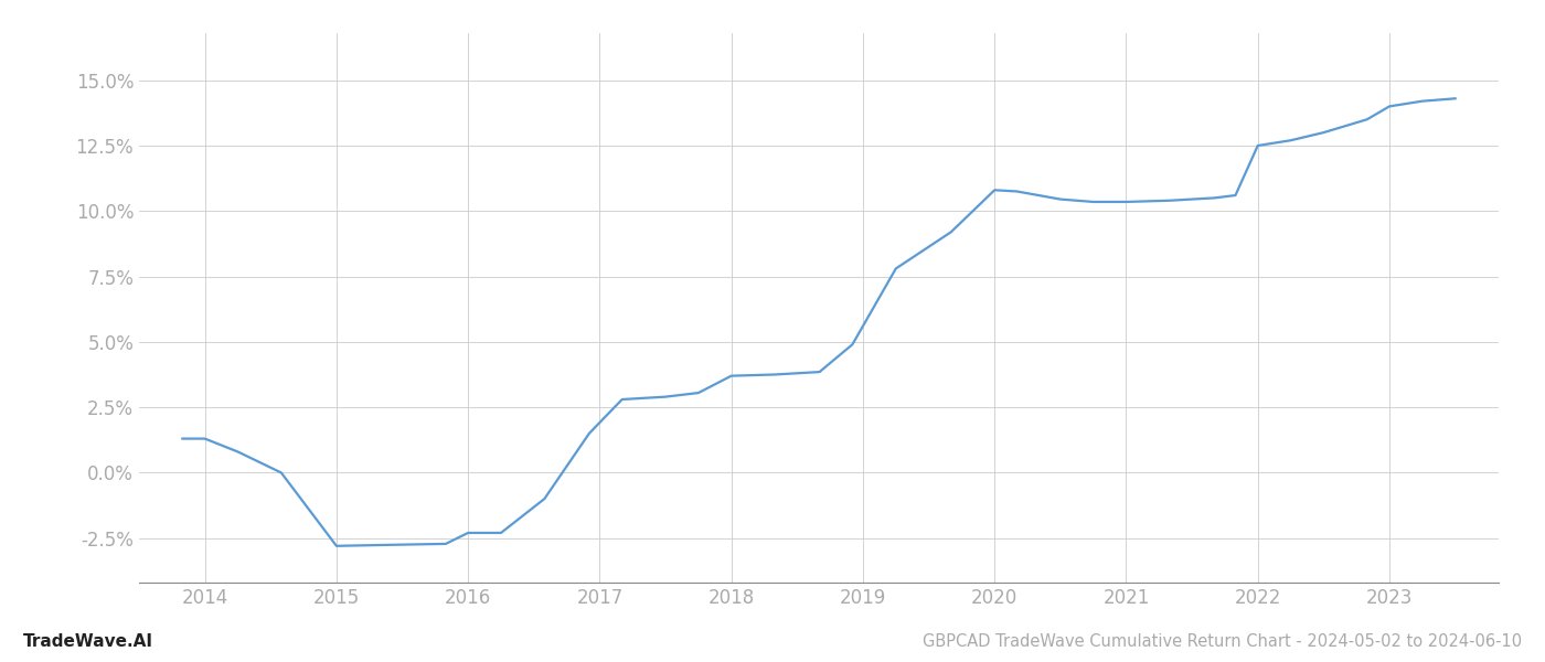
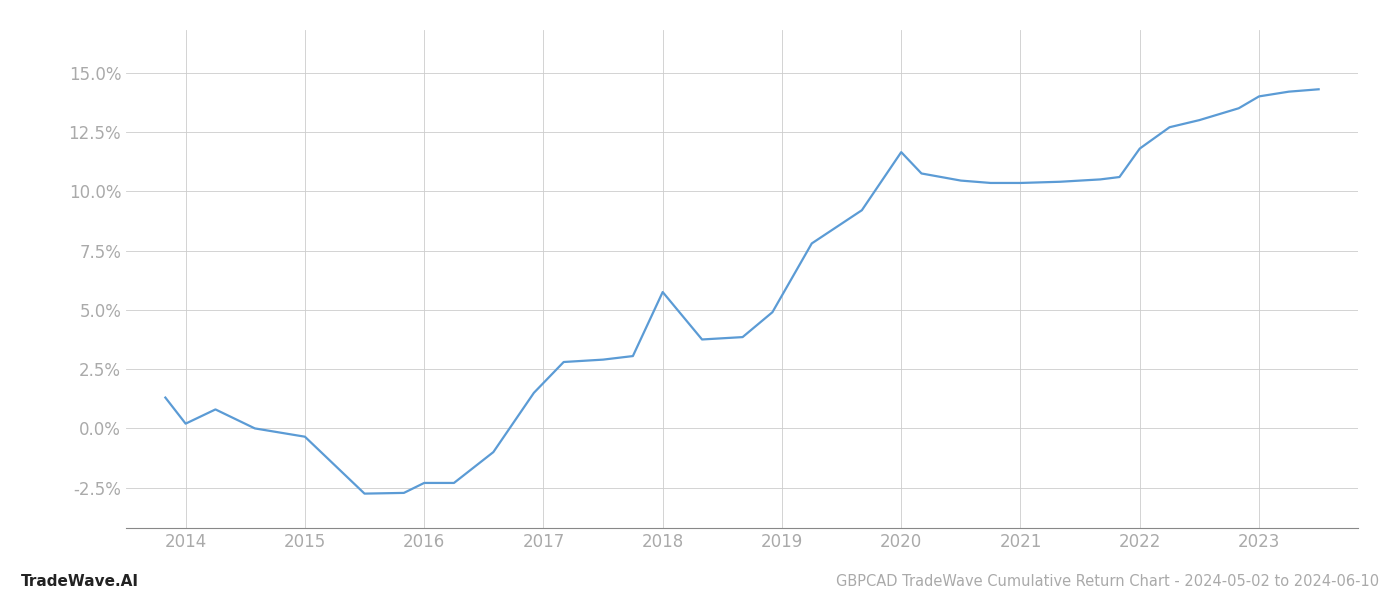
2014: 1.30% -> 0.20%
2015: -2.80% -> -0.35%
2018: 3.70% -> 5.75%
2020: 10.80% -> 11.65%
2022: 12.50% -> 11.80%
